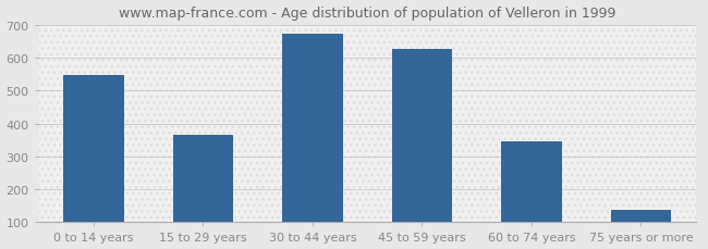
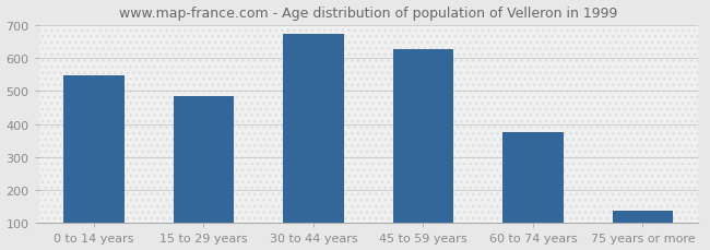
15 to 29 years: 365 -> 484
60 to 74 years: 345 -> 375
